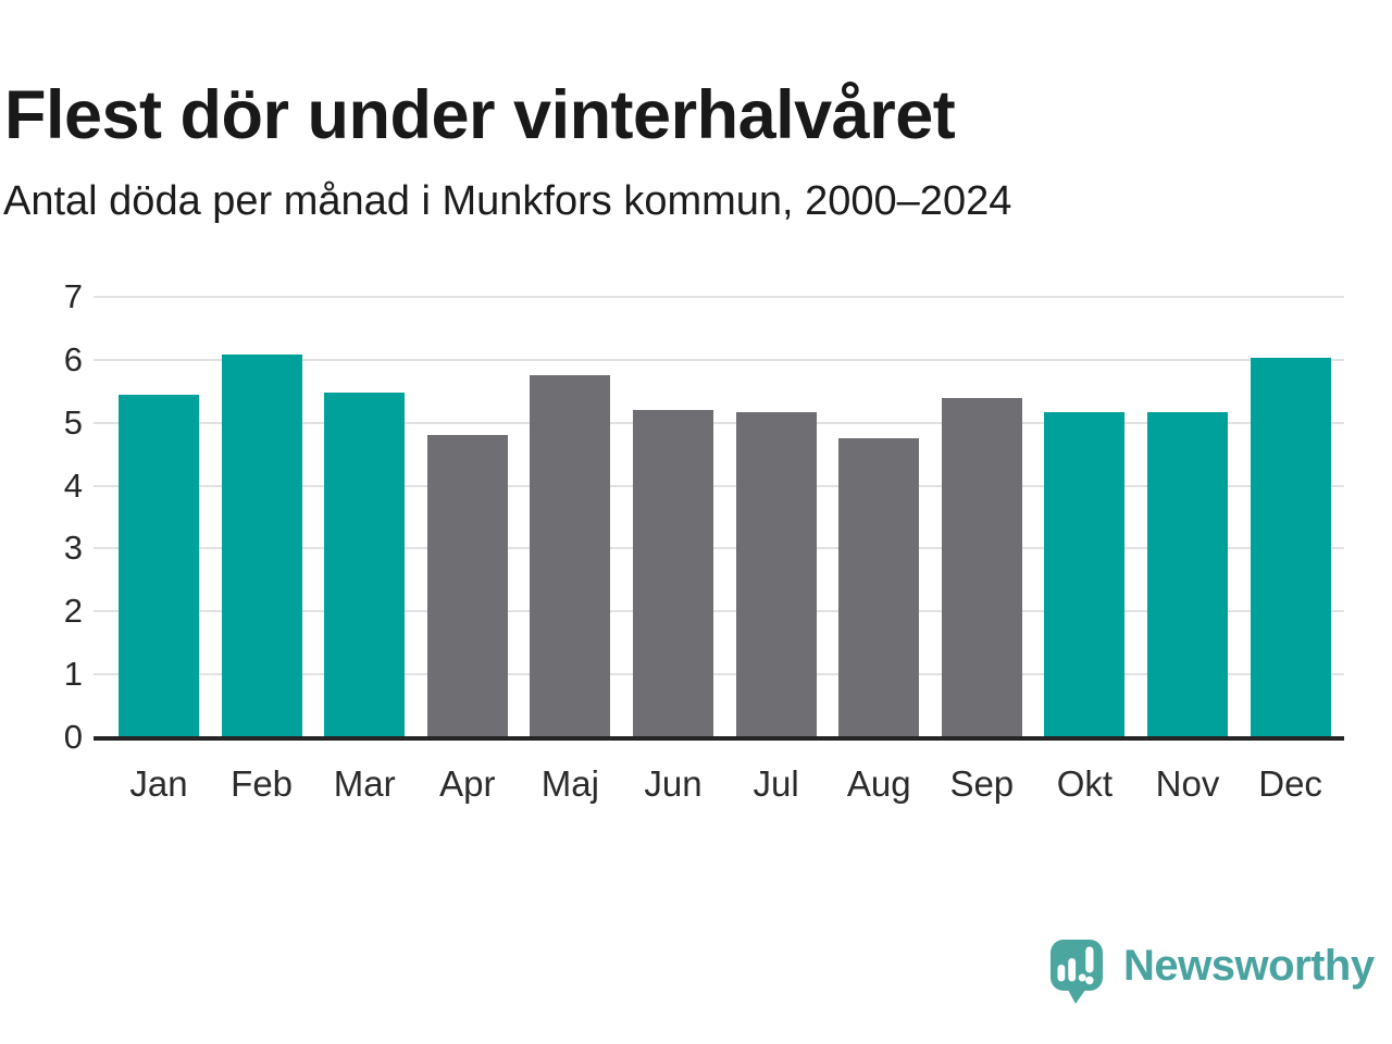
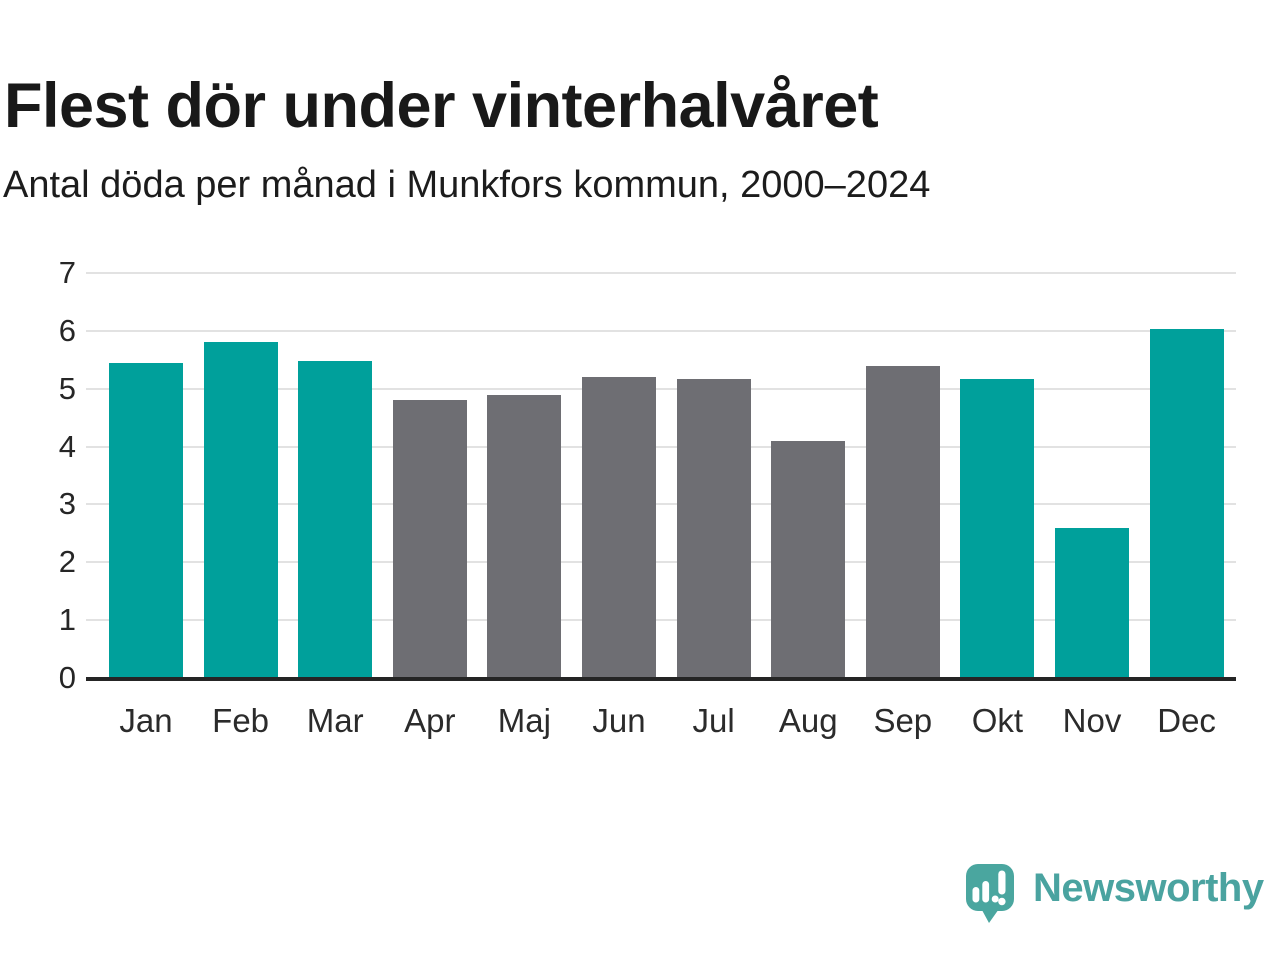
Feb: 6.1 -> 5.8
Maj: 5.8 -> 4.9
Aug: 4.8 -> 4.1
Nov: 5.2 -> 2.6
